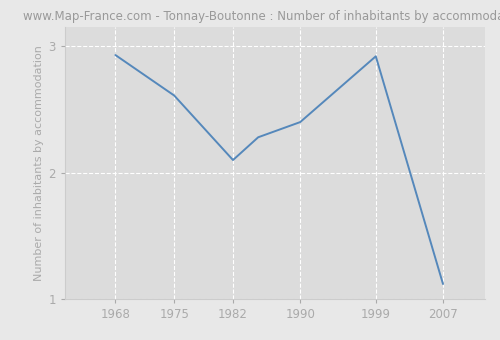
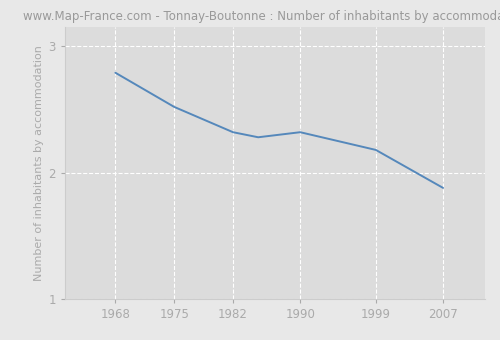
1968: 2.93 -> 2.79
1975: 2.61 -> 2.52
1982: 2.10 -> 2.32
1990: 2.40 -> 2.32
1999: 2.92 -> 2.18
2007: 1.12 -> 1.88
